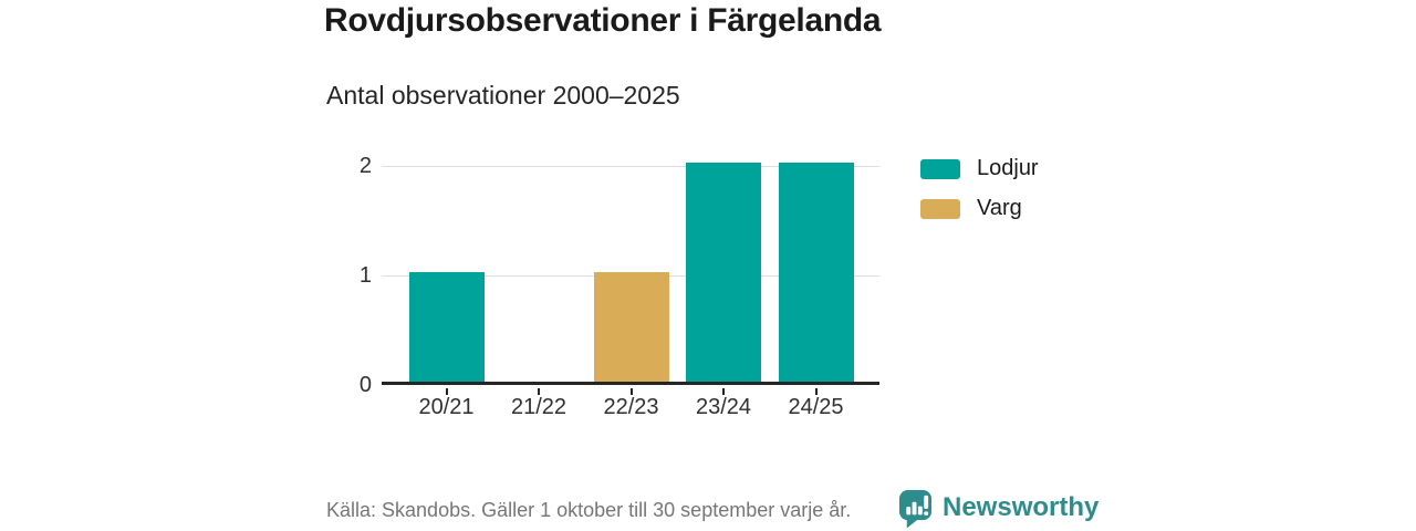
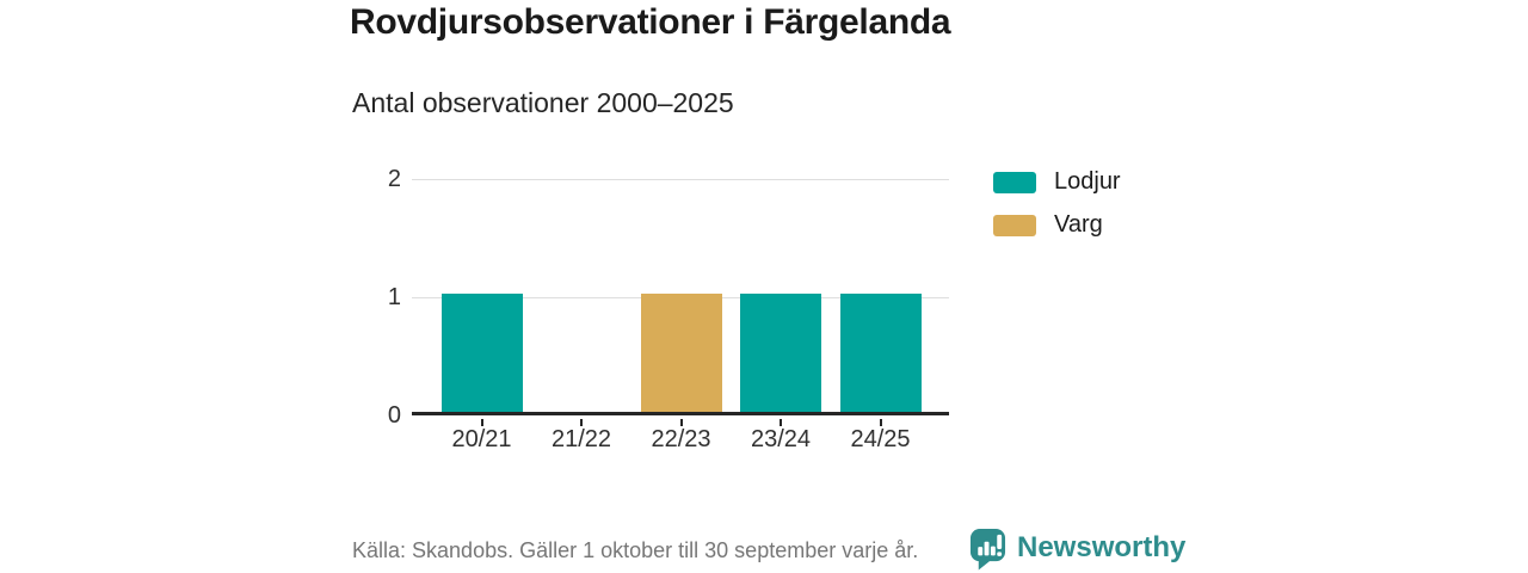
Lodjur/23/24: 2 -> 1
Lodjur/24/25: 2 -> 1
